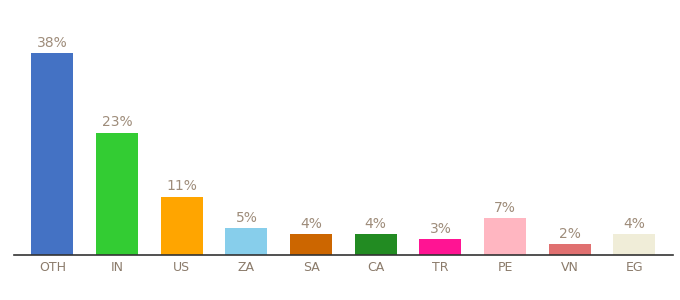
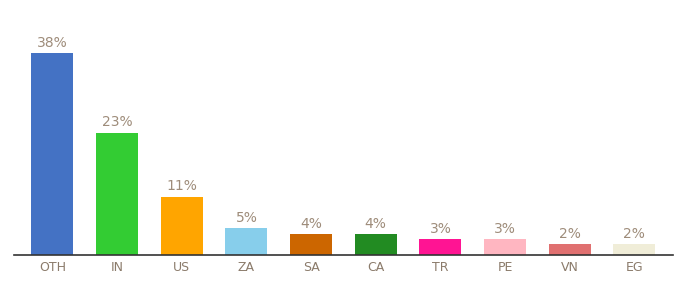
PE: 7% -> 3%
EG: 4% -> 2%
